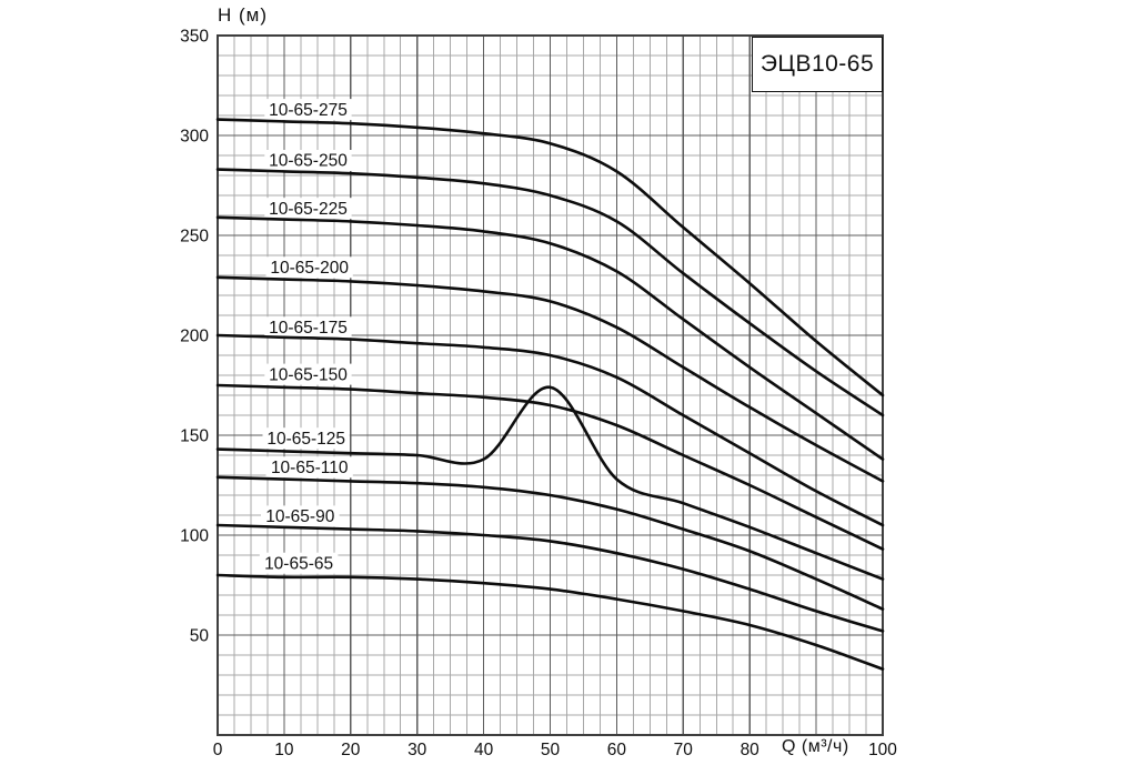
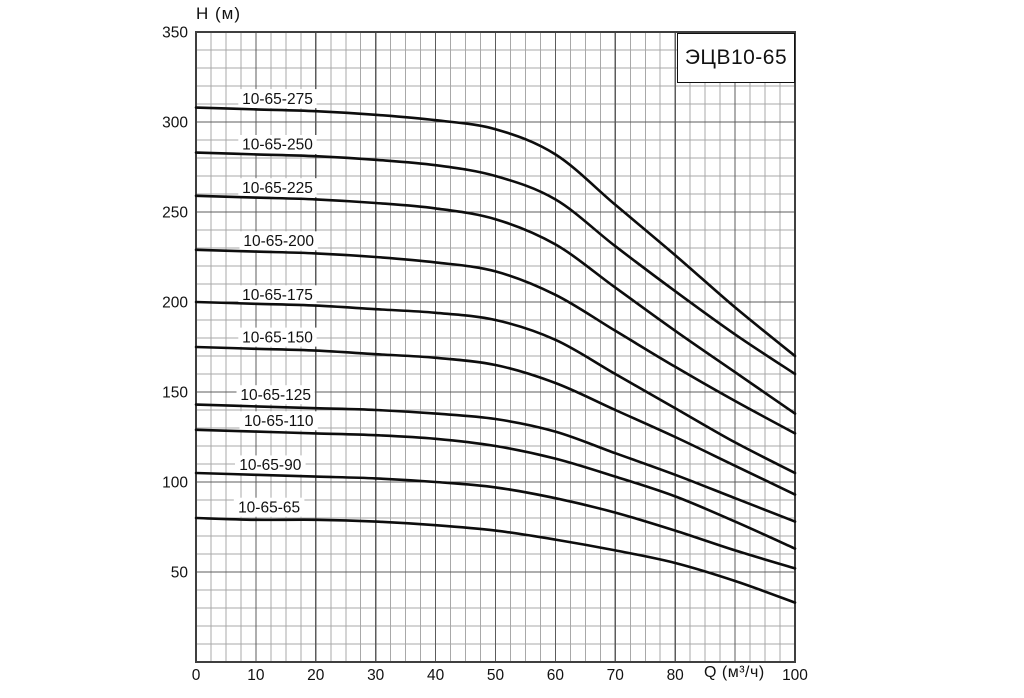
10-65-125/50: 174 -> 135
